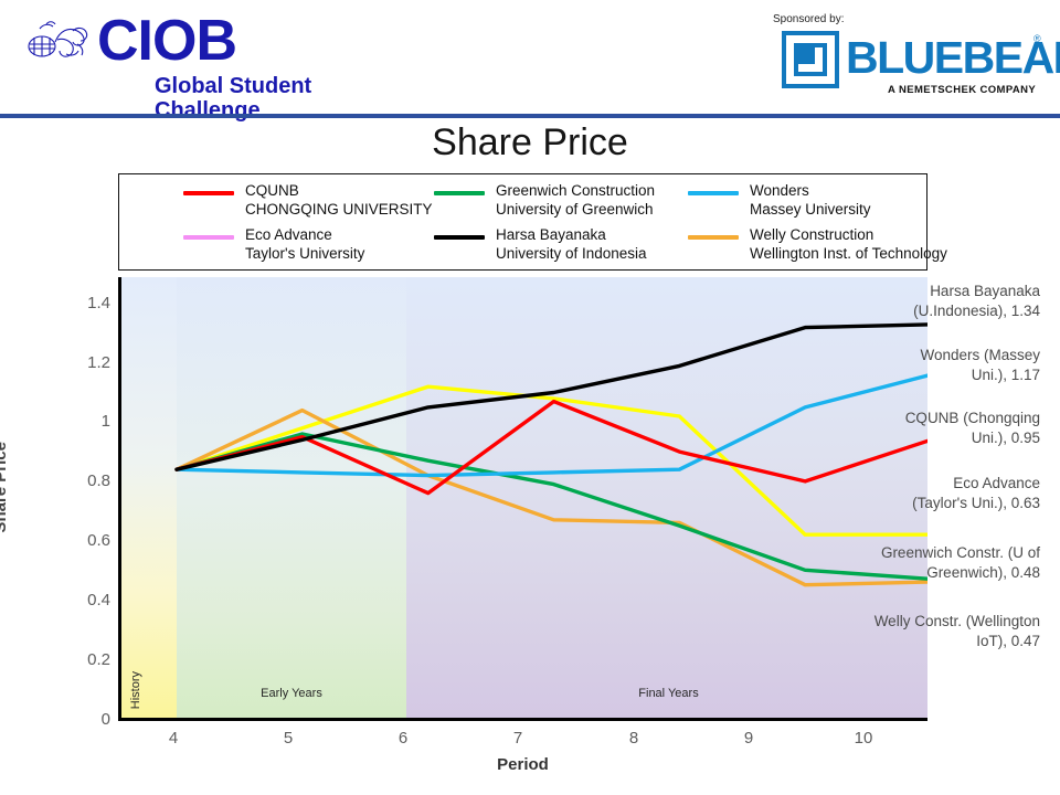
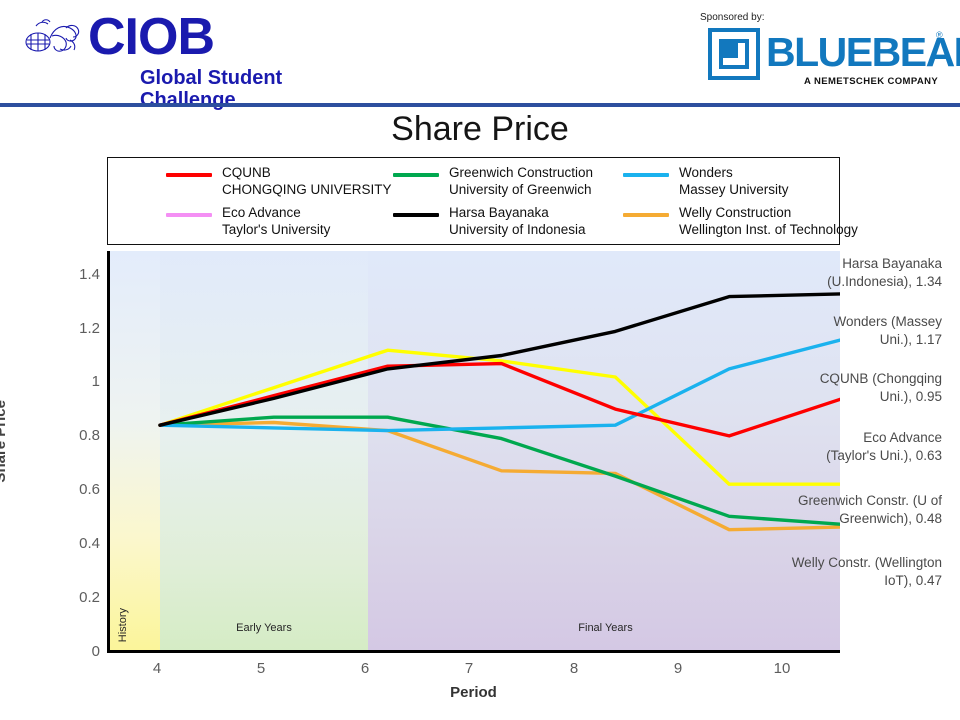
Greenwich Construction/5: 0.97 -> 0.88
Welly Construction/5: 1.05 -> 0.86
CQUNB/6: 0.77 -> 1.07
